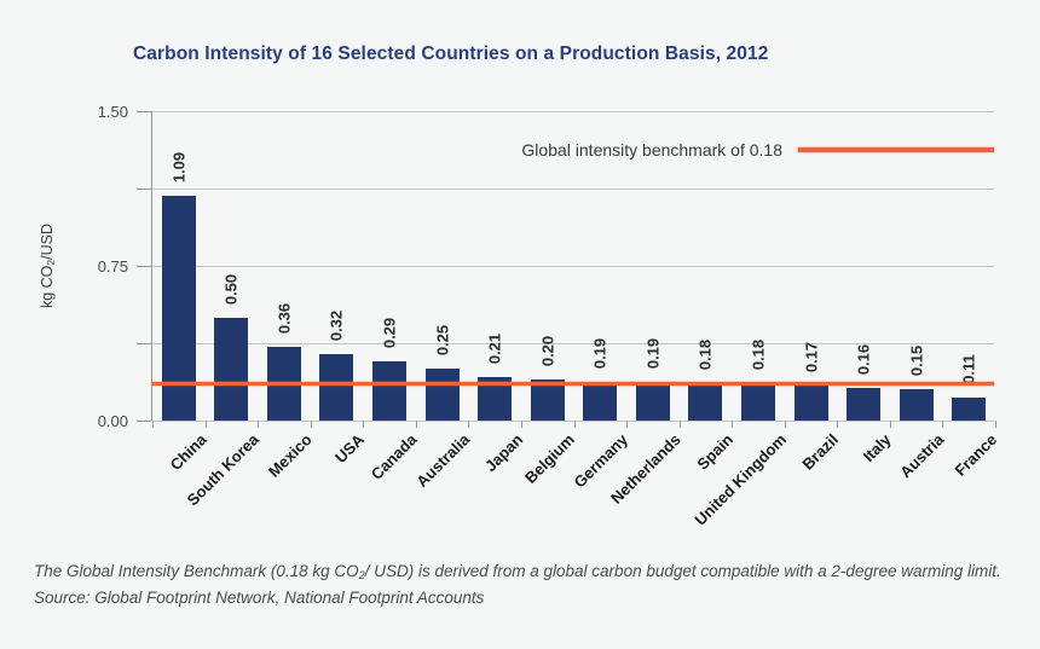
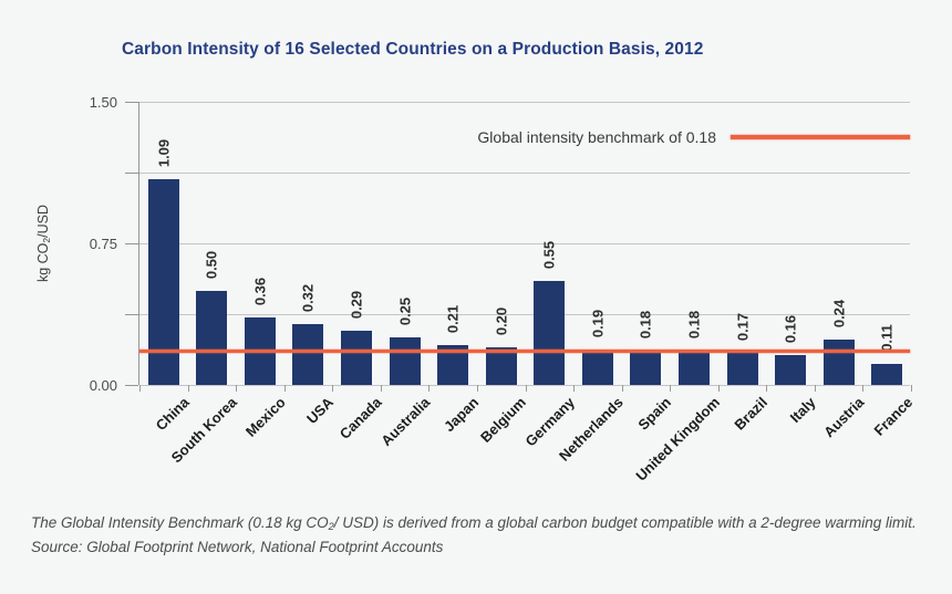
Germany: 0.19 -> 0.55
Austria: 0.15 -> 0.24
